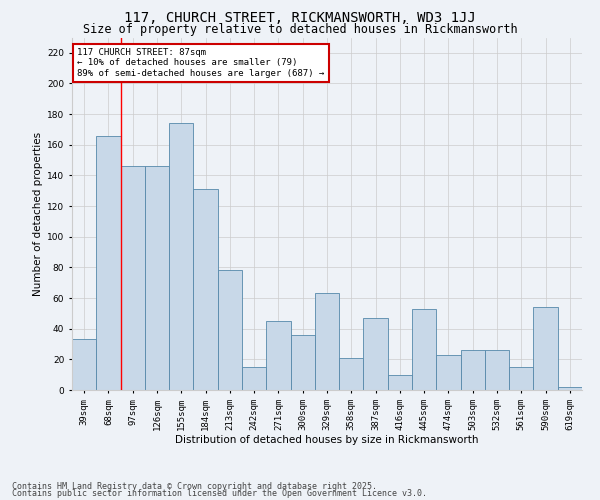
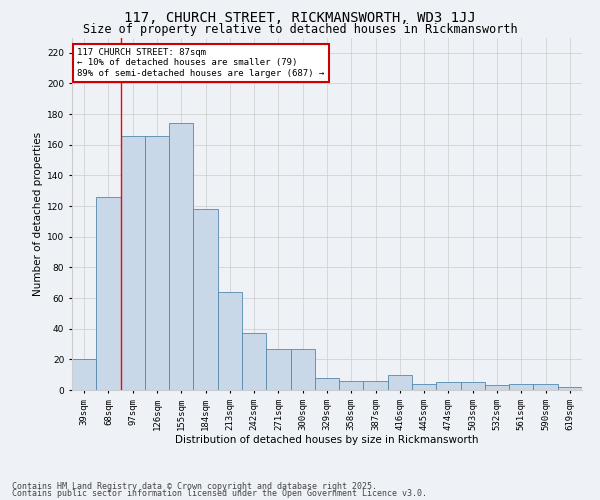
39sqm: 33 -> 20
68sqm: 166 -> 126
97sqm: 146 -> 166
126sqm: 146 -> 166
184sqm: 131 -> 118
213sqm: 78 -> 64
242sqm: 15 -> 37
271sqm: 45 -> 27
300sqm: 36 -> 27
329sqm: 63 -> 8
358sqm: 21 -> 6
387sqm: 47 -> 6
445sqm: 53 -> 4
474sqm: 23 -> 5
503sqm: 26 -> 5
532sqm: 26 -> 3
561sqm: 15 -> 4
590sqm: 54 -> 4
